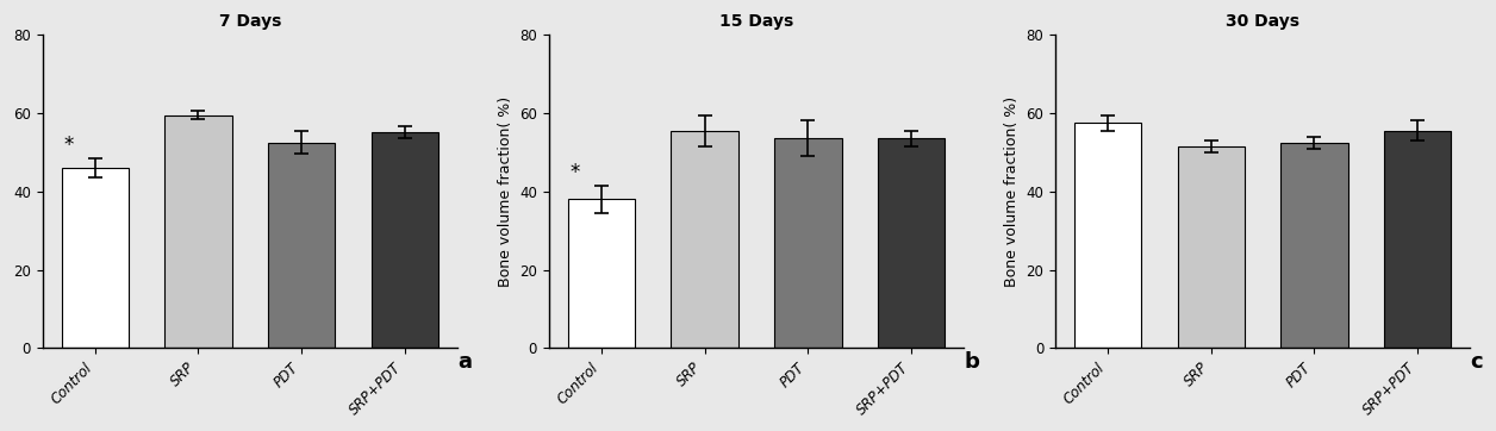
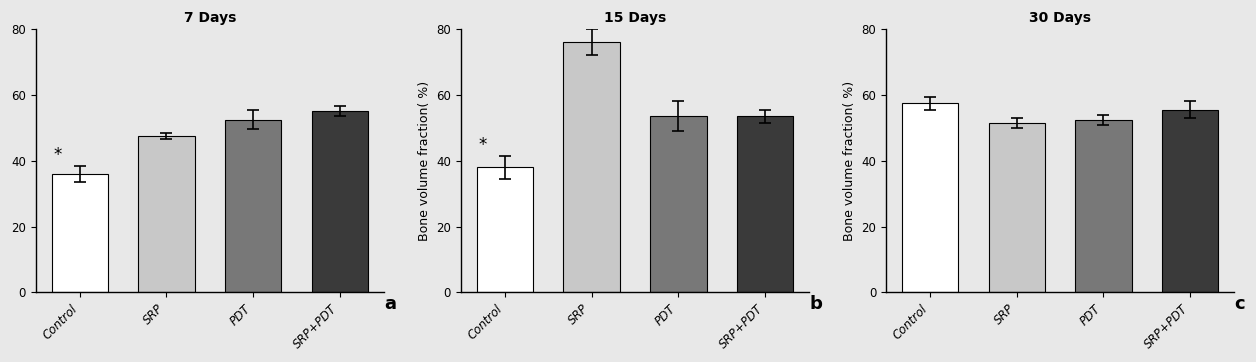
7 Days/Control: 46.0 -> 36.0
7 Days/SRP: 59.5 -> 47.5
15 Days/SRP: 55.5 -> 76.0
